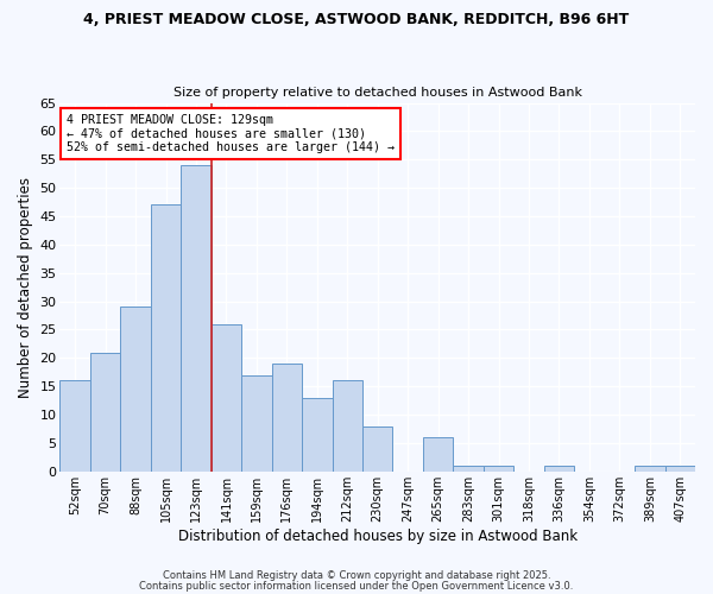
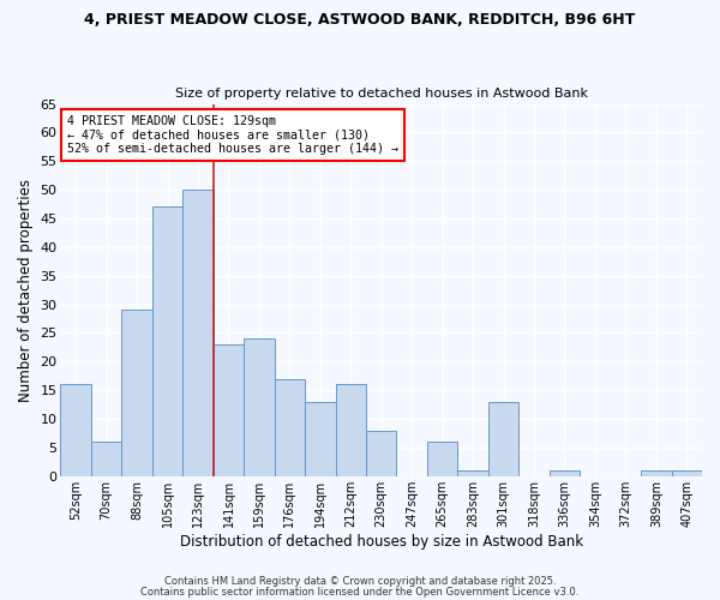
70sqm: 21 -> 6
123sqm: 54 -> 50
141sqm: 26 -> 23
159sqm: 17 -> 24
176sqm: 19 -> 17
301sqm: 1 -> 13
